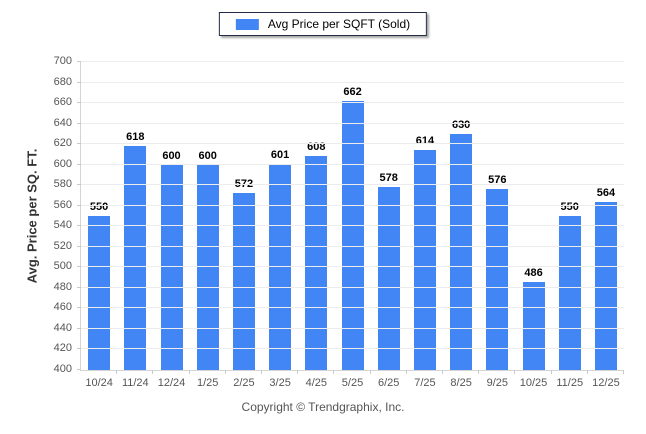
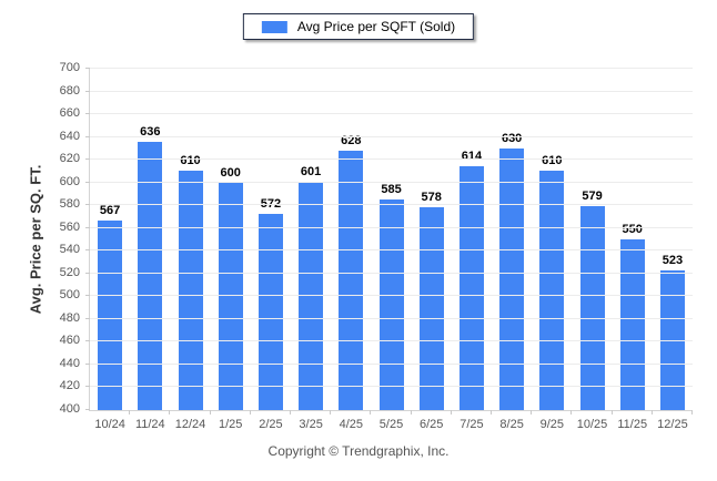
10/24: 550 -> 567
11/24: 618 -> 636
12/24: 600 -> 610
4/25: 608 -> 628
5/25: 662 -> 585
9/25: 576 -> 610
10/25: 486 -> 579
12/25: 564 -> 523
